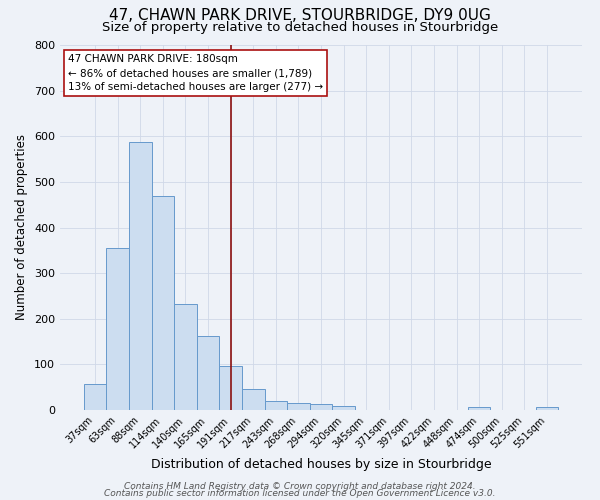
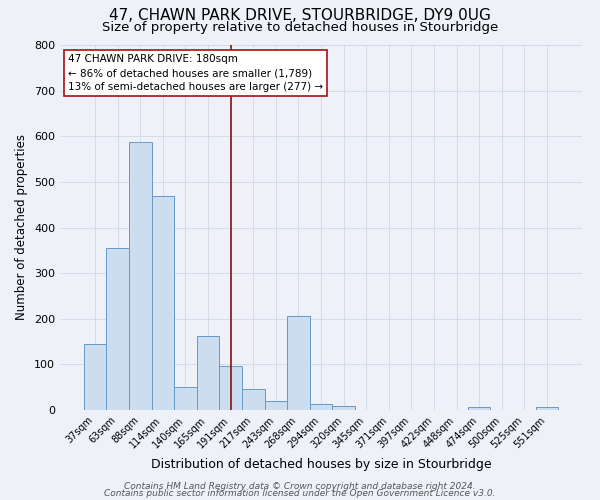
37sqm: 58 -> 145
140sqm: 232 -> 50
268sqm: 15 -> 205
